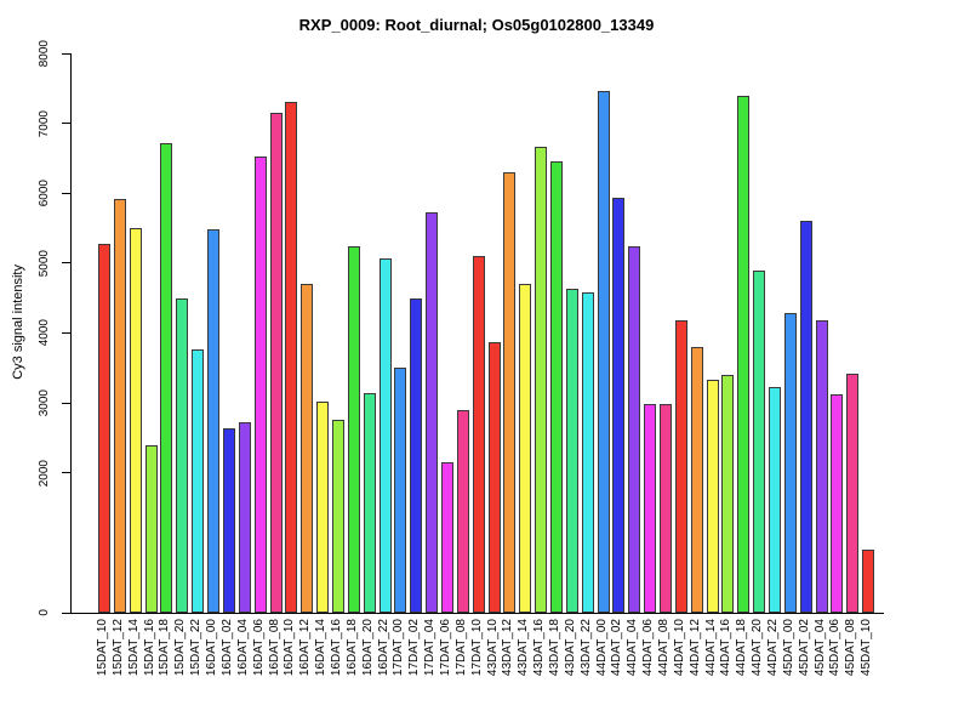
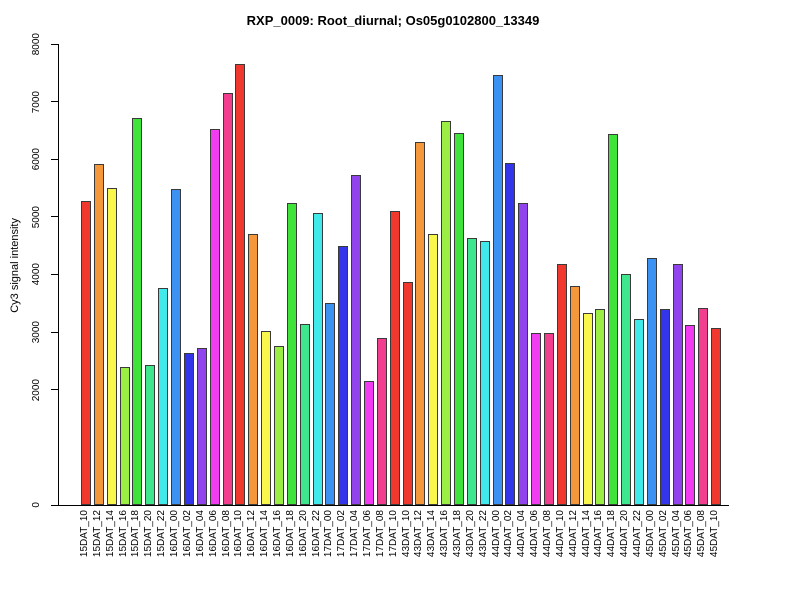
15DAT_20: 4500 -> 2400
16DAT_10: 7300 -> 7600
44DAT_18: 7400 -> 6400
44DAT_20: 4900 -> 4000
45DAT_02: 5600 -> 3400
45DAT_10: 900 -> 3100
